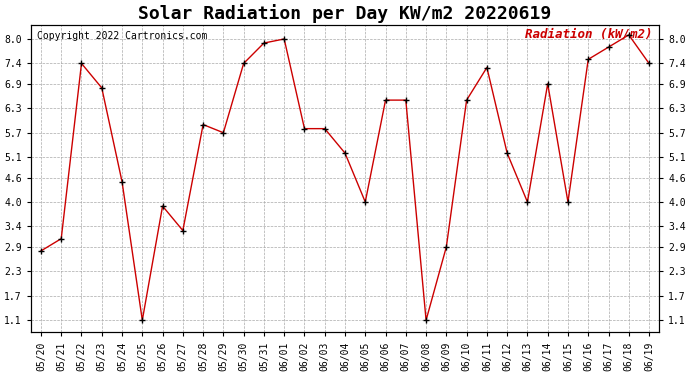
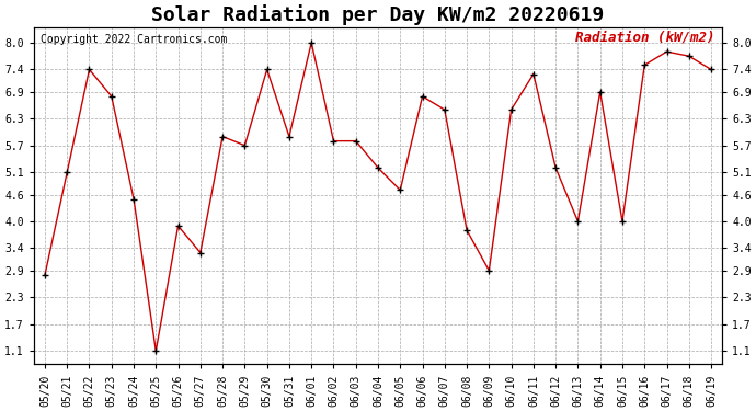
05/21: 3.1 -> 5.1
05/31: 7.9 -> 5.9
06/05: 4.0 -> 4.7
06/06: 6.5 -> 6.8
06/08: 1.1 -> 3.8
06/18: 8.1 -> 7.7
